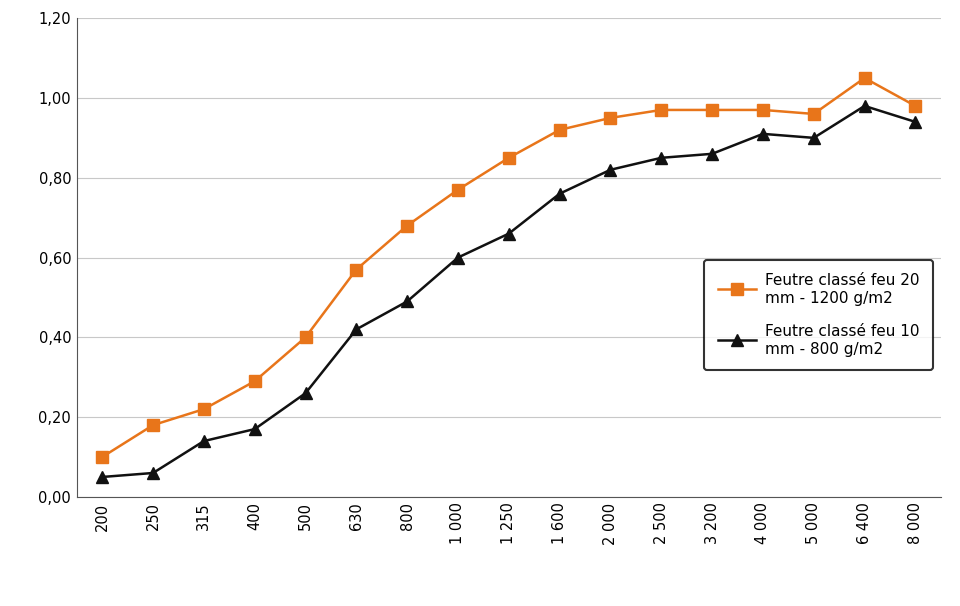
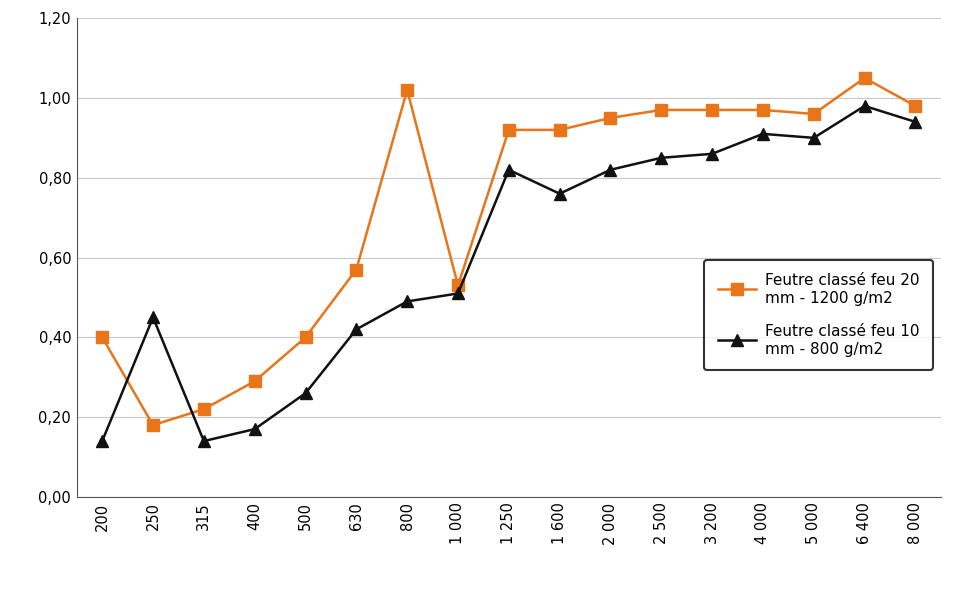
Feutre classé feu 20 mm - 1200 g/m2/200: 0,10 -> 0,40
Feutre classé feu 10 mm - 800 g/m2/200: 0,05 -> 0,14
Feutre classé feu 10 mm - 800 g/m2/250: 0,06 -> 0,45
Feutre classé feu 20 mm - 1200 g/m2/800: 0,68 -> 1,02
Feutre classé feu 20 mm - 1200 g/m2/1 000: 0,77 -> 0,53
Feutre classé feu 10 mm - 800 g/m2/1 000: 0,60 -> 0,51
Feutre classé feu 20 mm - 1200 g/m2/1 250: 0,85 -> 0,92
Feutre classé feu 10 mm - 800 g/m2/1 250: 0,66 -> 0,82
